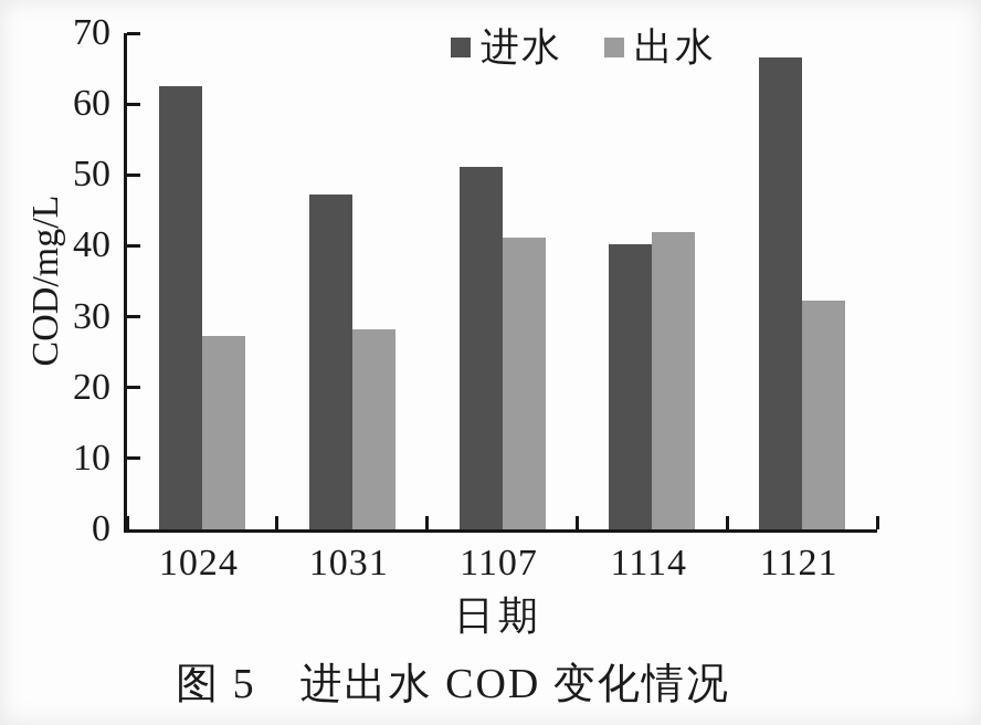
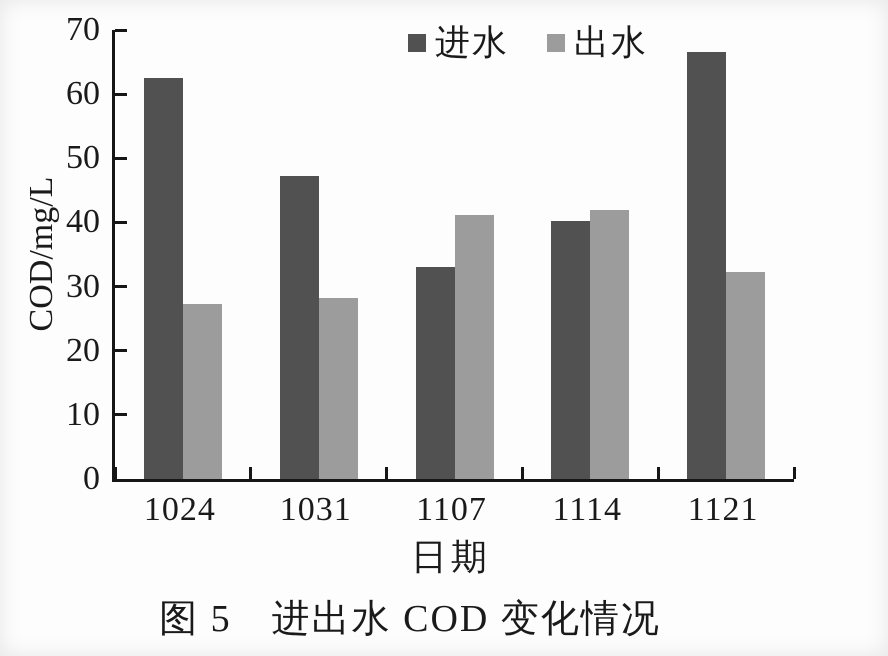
进水/1107: 51 -> 33
